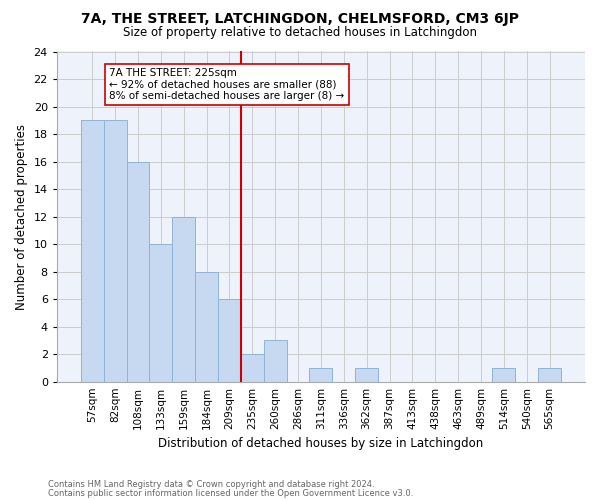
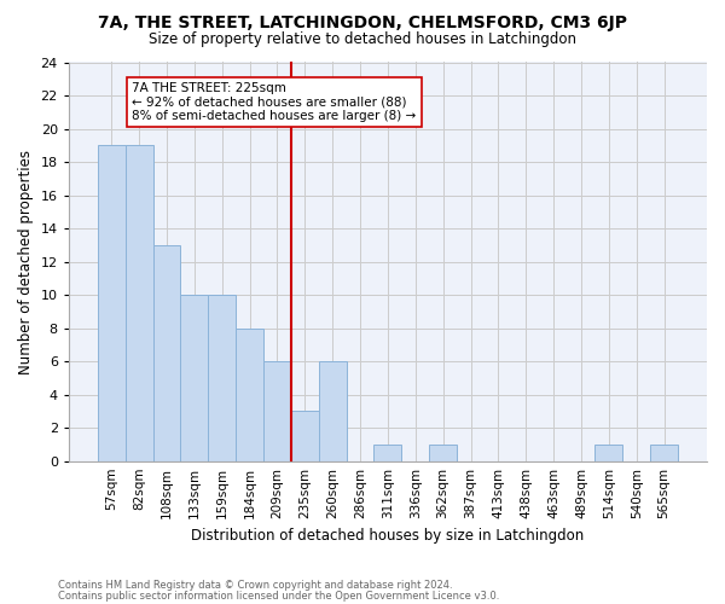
108sqm: 16 -> 13
159sqm: 12 -> 10
235sqm: 2 -> 3
260sqm: 3 -> 6
